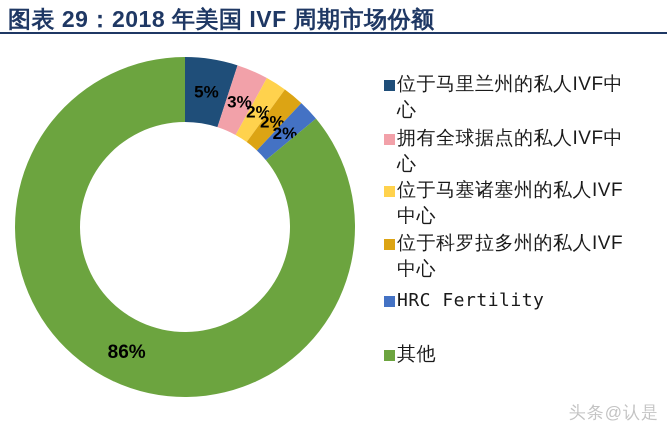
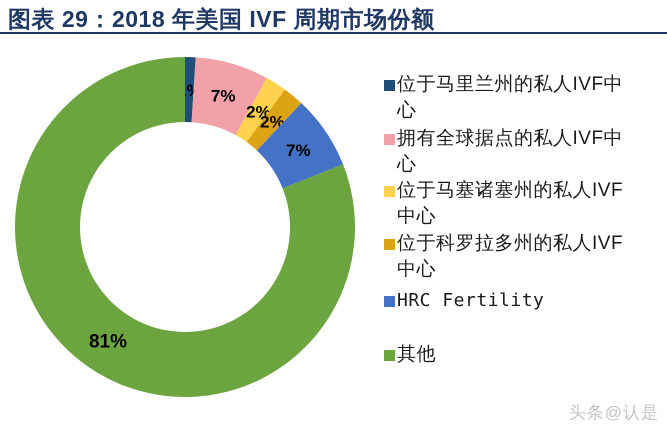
位于马里兰州的私人IVF中心: 5% -> 1%
拥有全球据点的私人IVF中心: 3% -> 7%
HRC Fertility: 2% -> 7%
其他: 86% -> 81%
